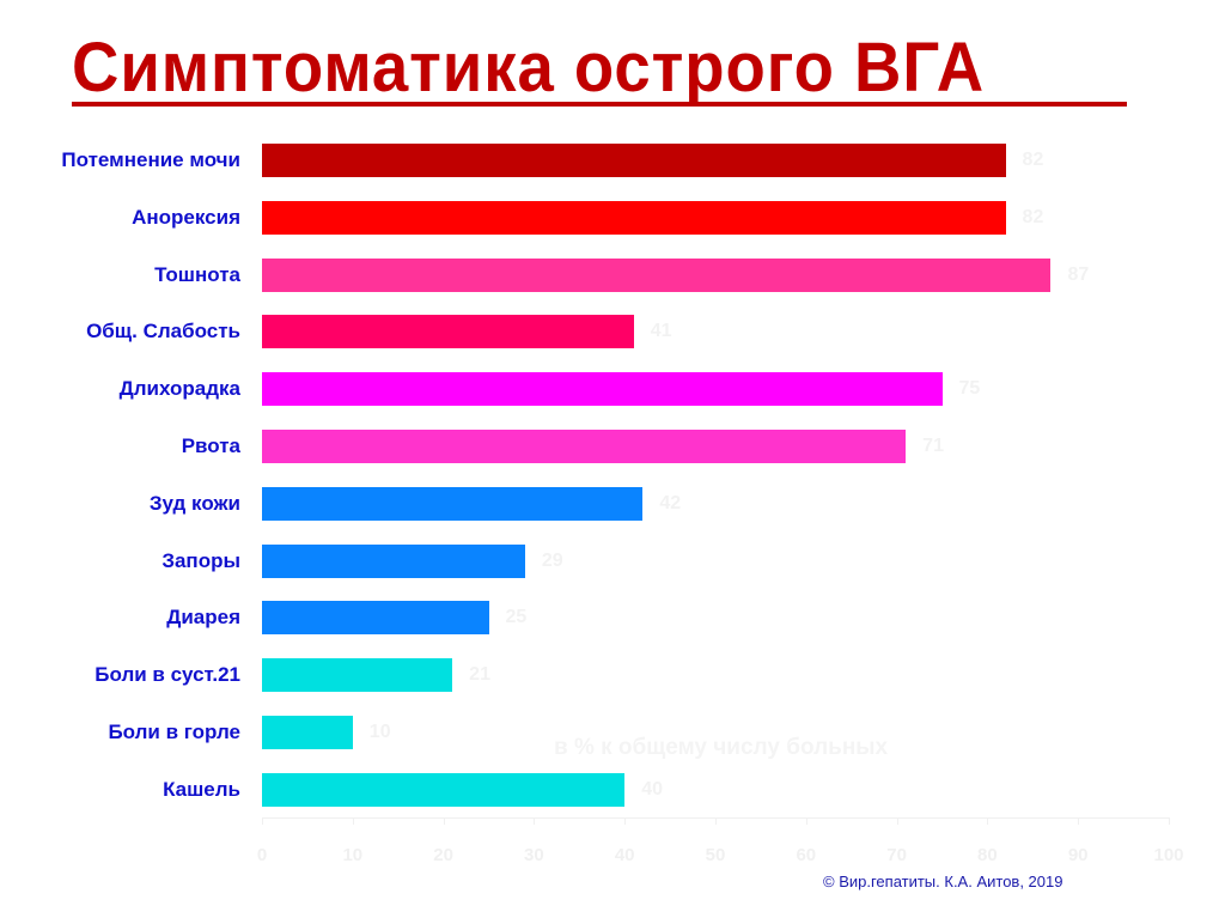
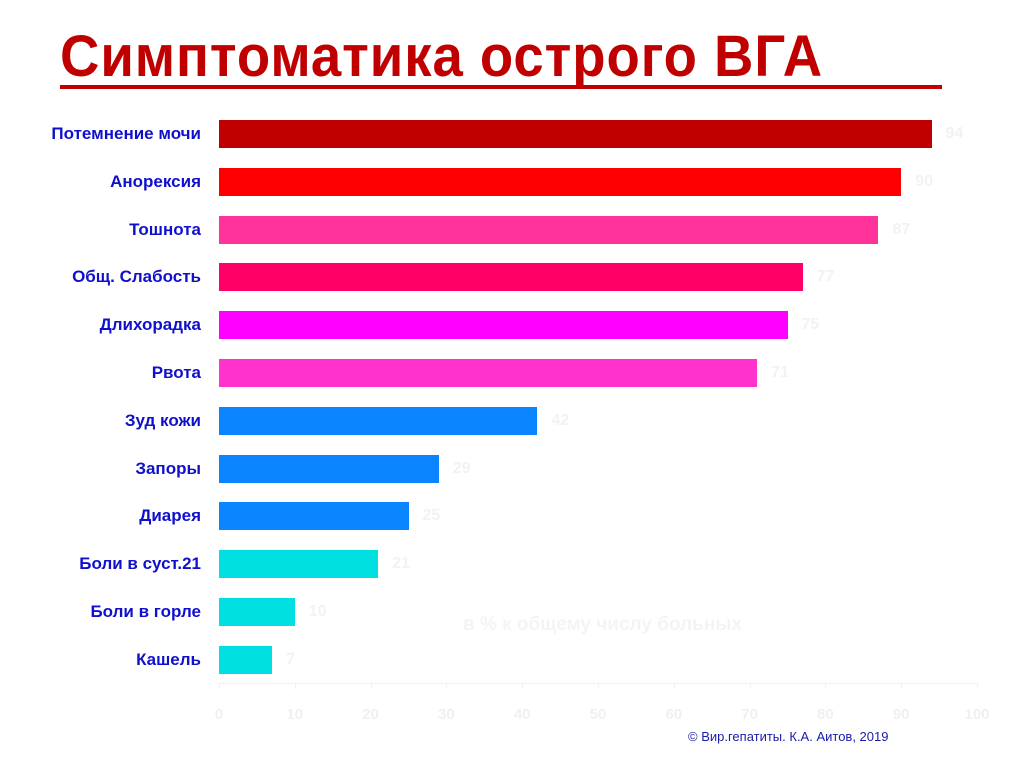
Потемнение мочи: 82 -> 94
Анорексия: 82 -> 90
Общ. Слабость: 41 -> 77
Кашель: 40 -> 7
